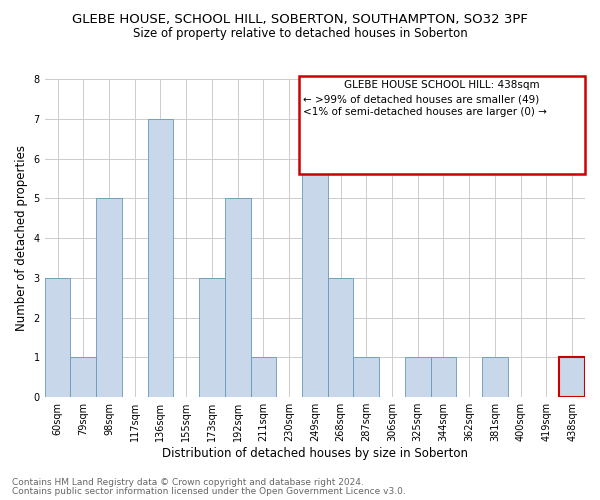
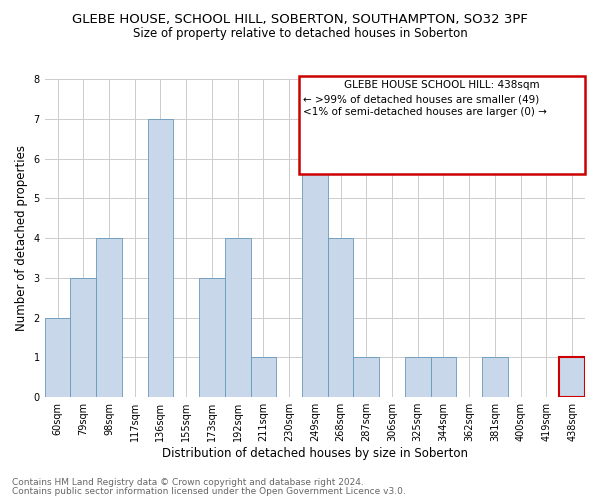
60sqm: 3 -> 2
79sqm: 1 -> 3
98sqm: 5 -> 4
192sqm: 5 -> 4
268sqm: 3 -> 4
